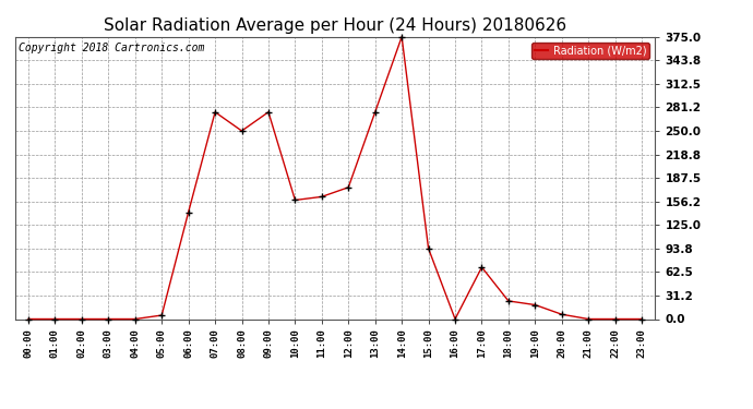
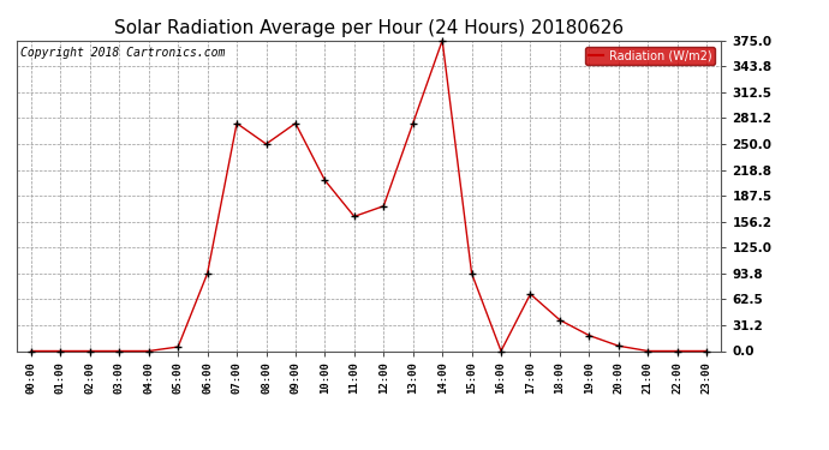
06:00: 142 -> 94
10:00: 158 -> 206
18:00: 24 -> 38
